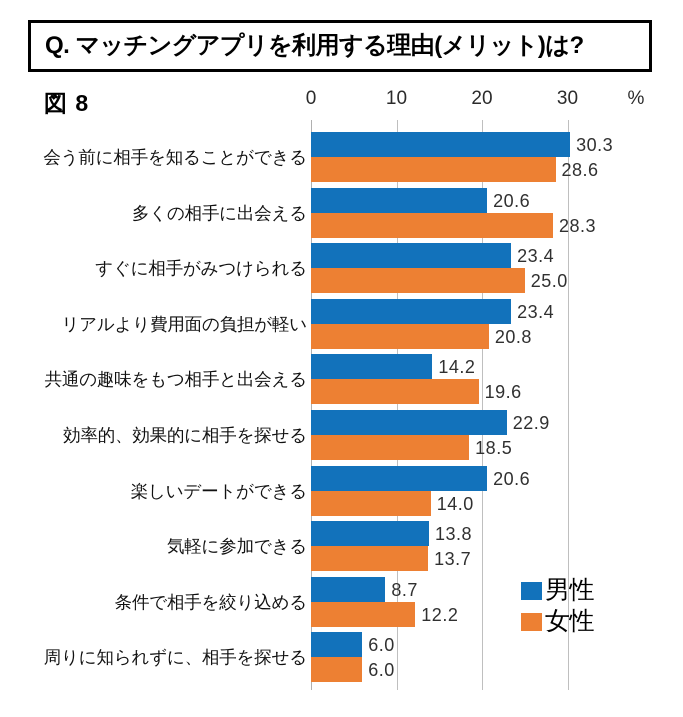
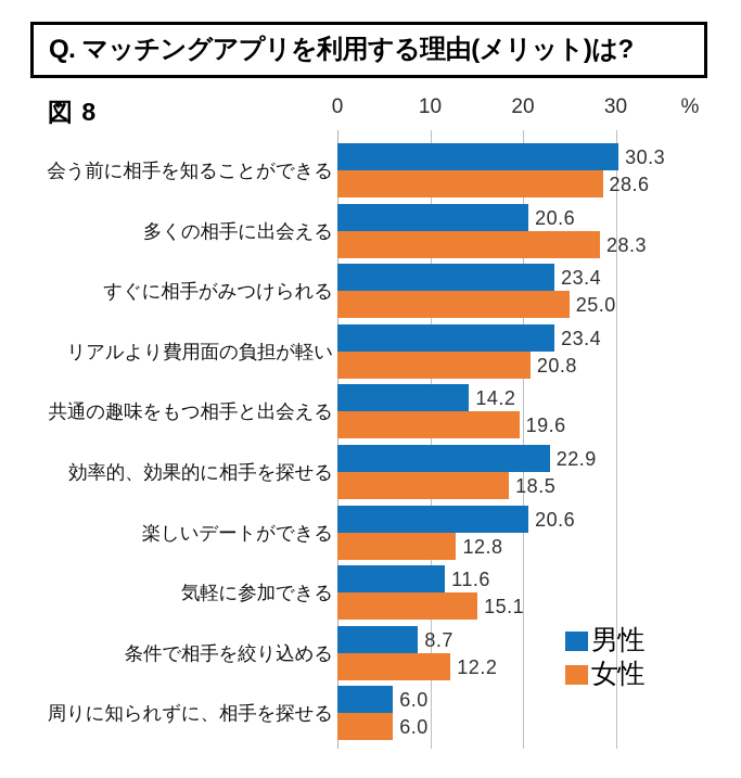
女性/楽しいデートができる: 14.0 -> 12.8
男性/気軽に参加できる: 13.8 -> 11.6
女性/気軽に参加できる: 13.7 -> 15.1
